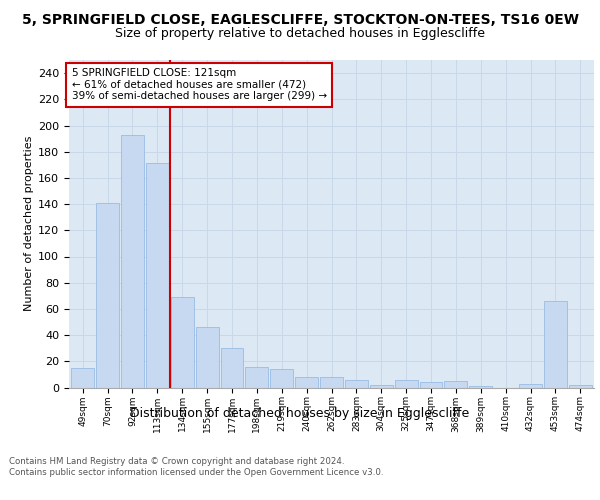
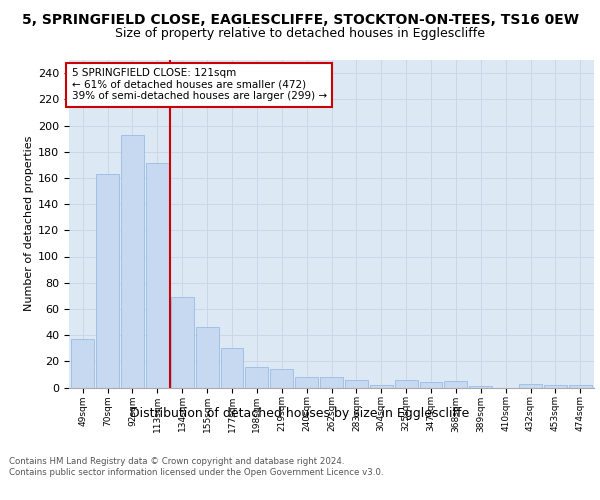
49sqm: 15 -> 37
70sqm: 141 -> 163
453sqm: 66 -> 2
